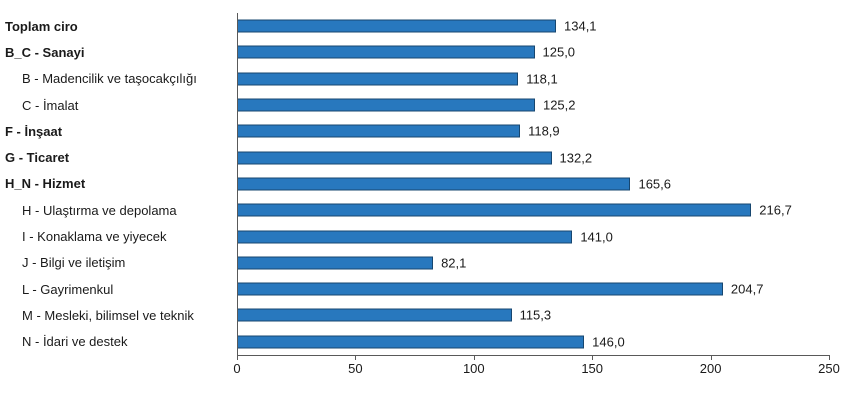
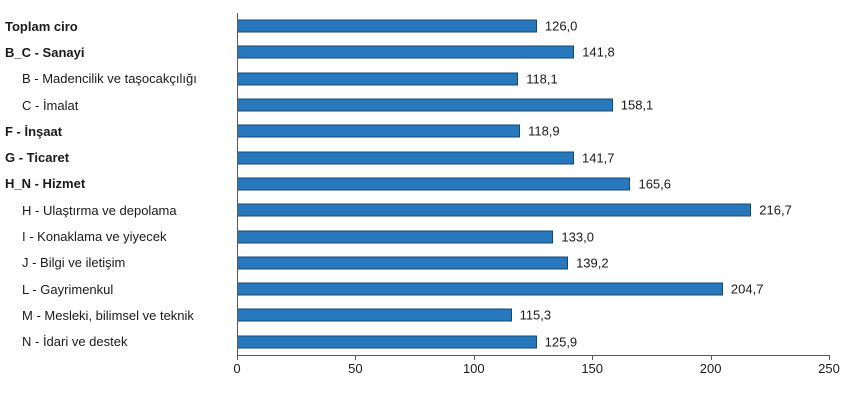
Toplam ciro: 134,1 -> 126,0
B_C - Sanayi: 125,0 -> 141,8
C - İmalat: 125,2 -> 158,1
G - Ticaret: 132,2 -> 141,7
I - Konaklama ve yiyecek: 141,0 -> 133,0
J - Bilgi ve iletişim: 82,1 -> 139,2
N - İdari ve destek: 146,0 -> 125,9
